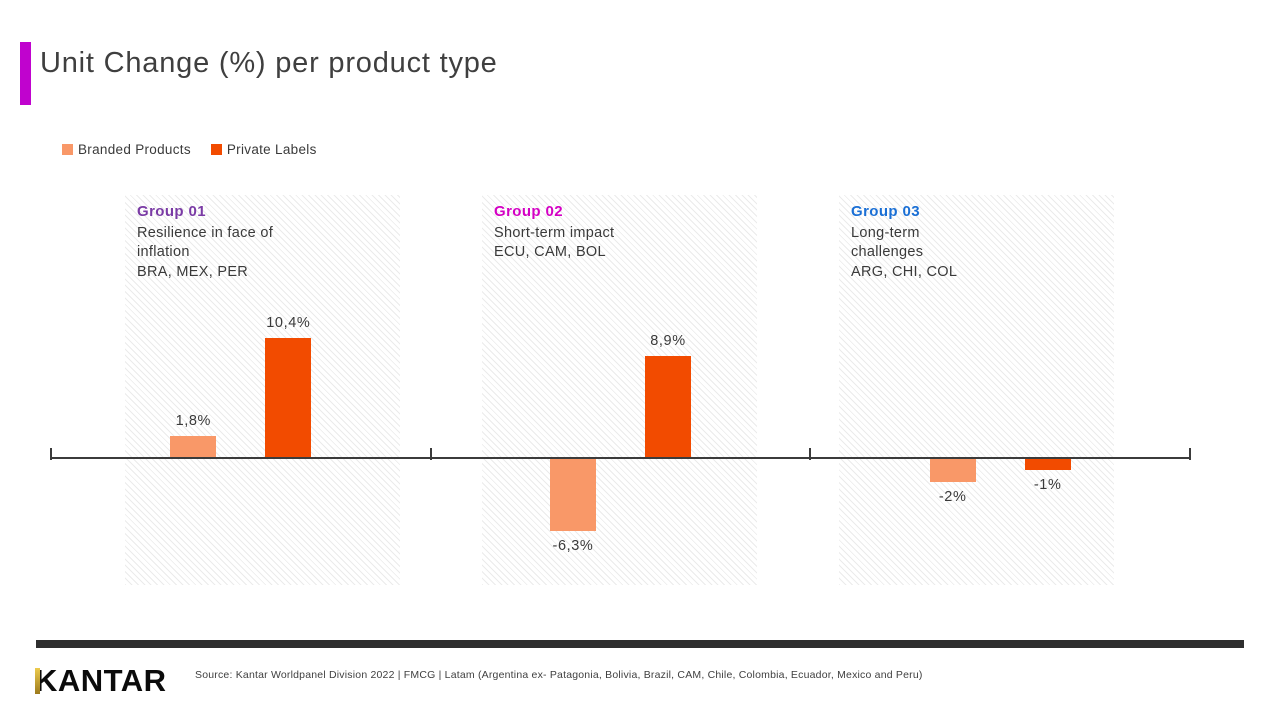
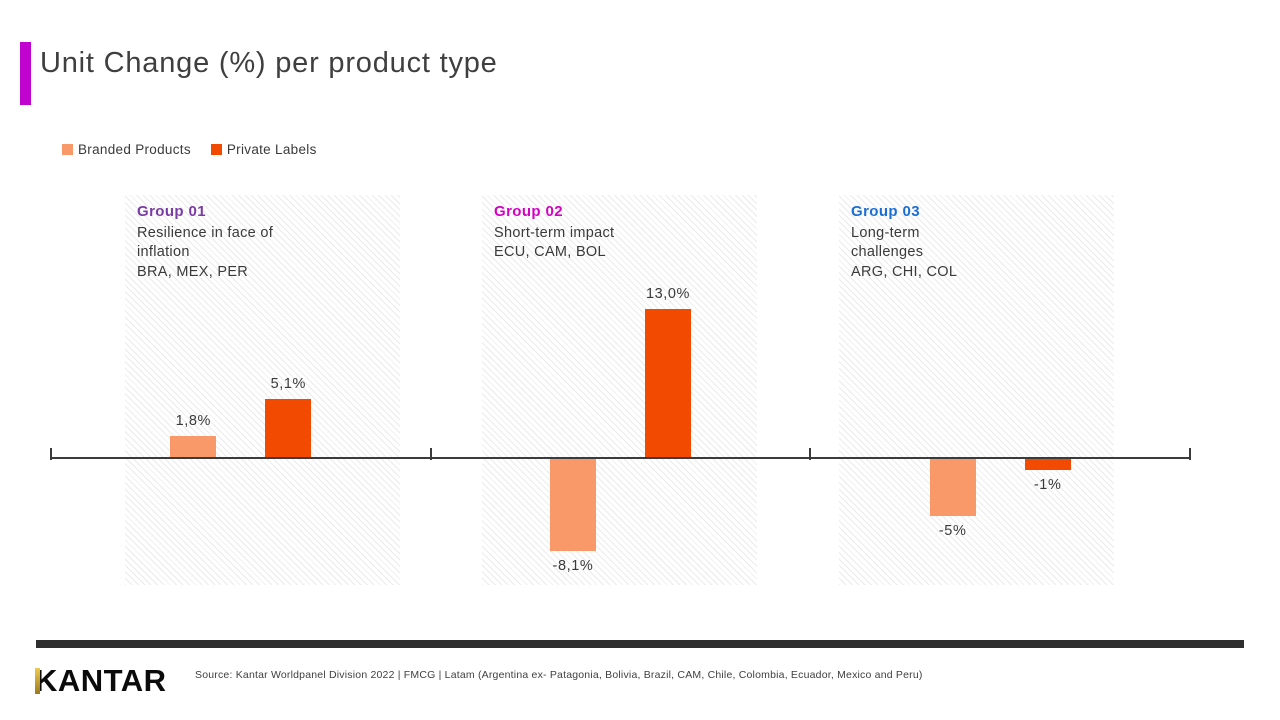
Private Labels/Group 01: 10,4% -> 5,1%
Branded Products/Group 02: -6,3% -> -8,1%
Private Labels/Group 02: 8,9% -> 13,0%
Branded Products/Group 03: -2% -> -5%
